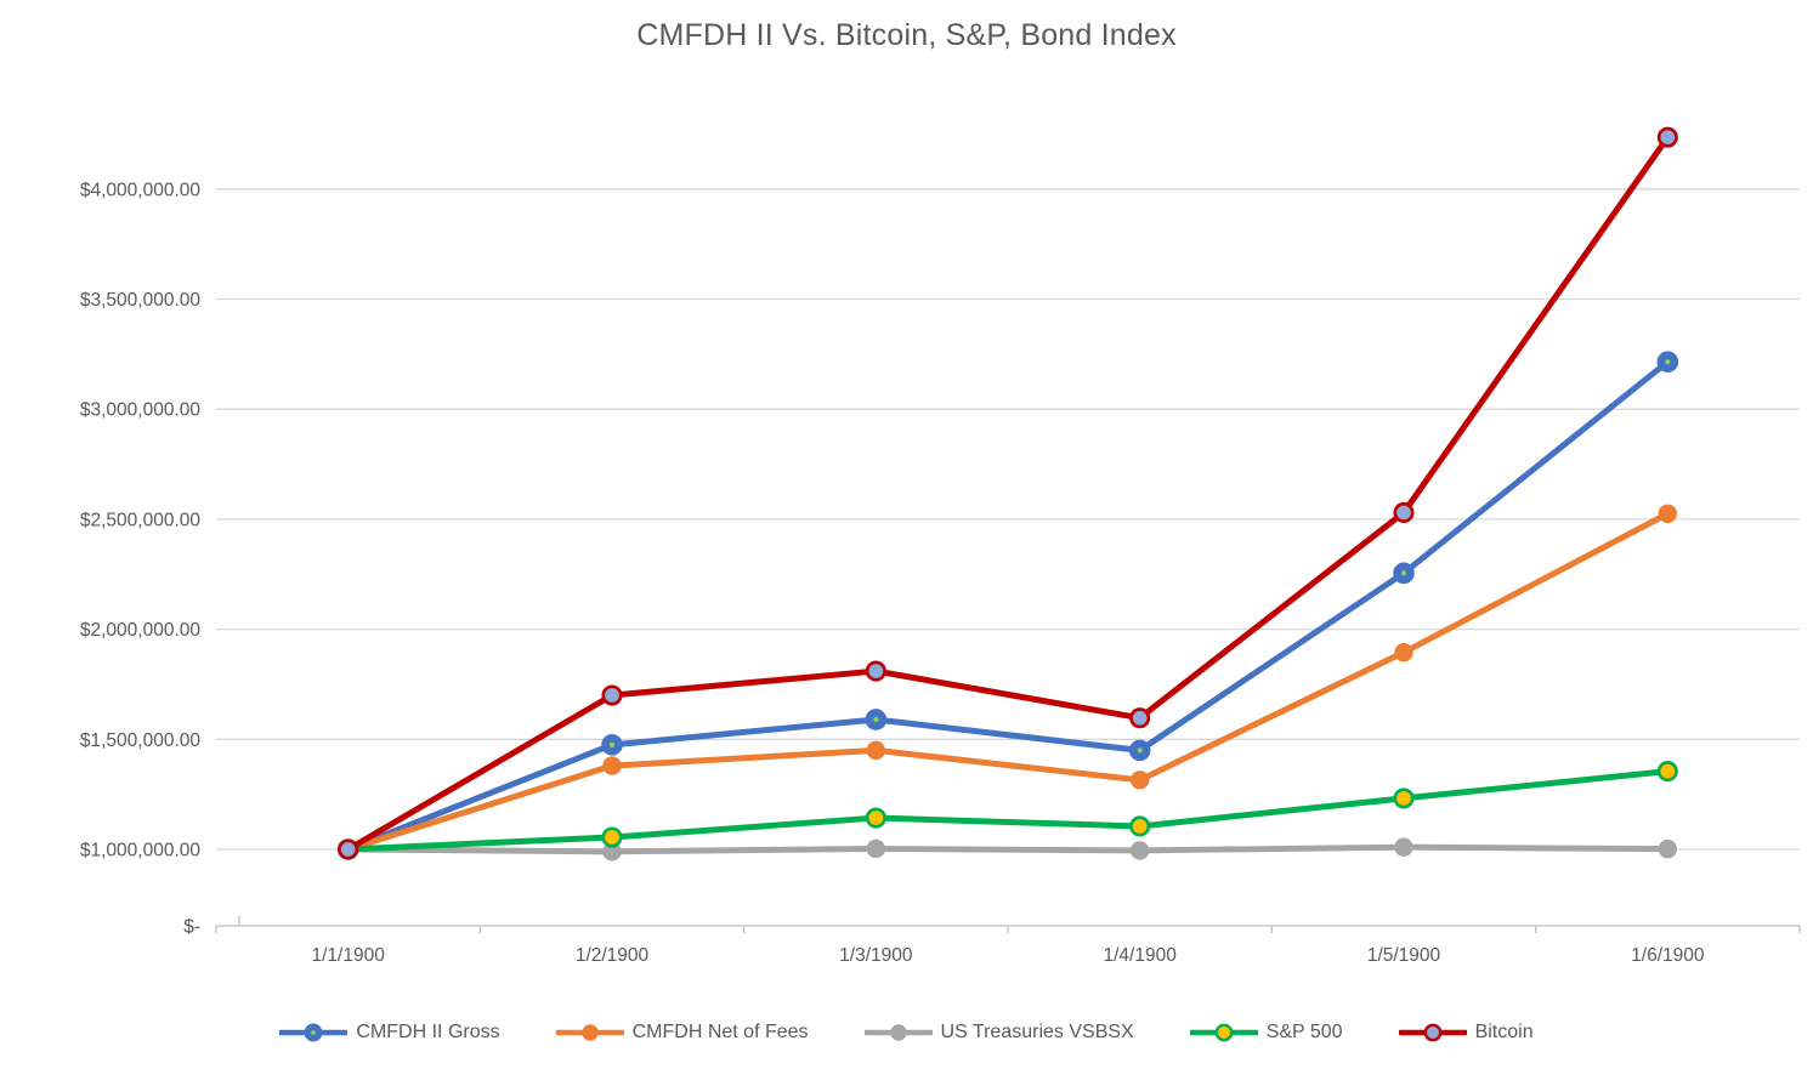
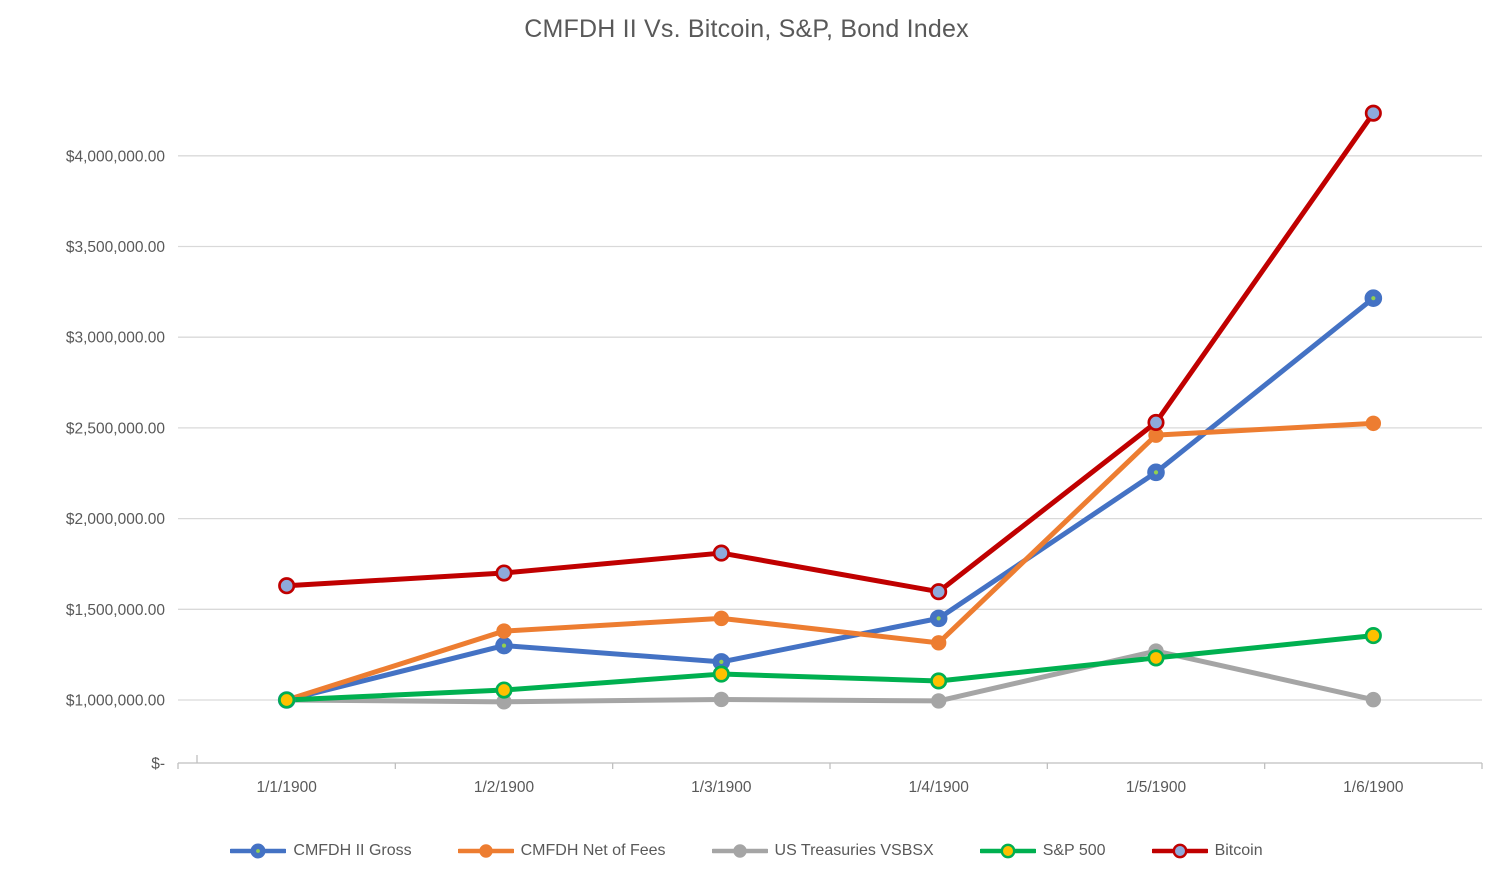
Bitcoin/1/1/1900: $1000000 -> $1630000
CMFDH II Gross/1/2/1900: $1480000 -> $1300000
CMFDH II Gross/1/3/1900: $1590000 -> $1210000
CMFDH Net of Fees/1/5/1900: $1900000 -> $2460000
US Treasuries VSBSX/1/5/1900: $1010000 -> $1270000
